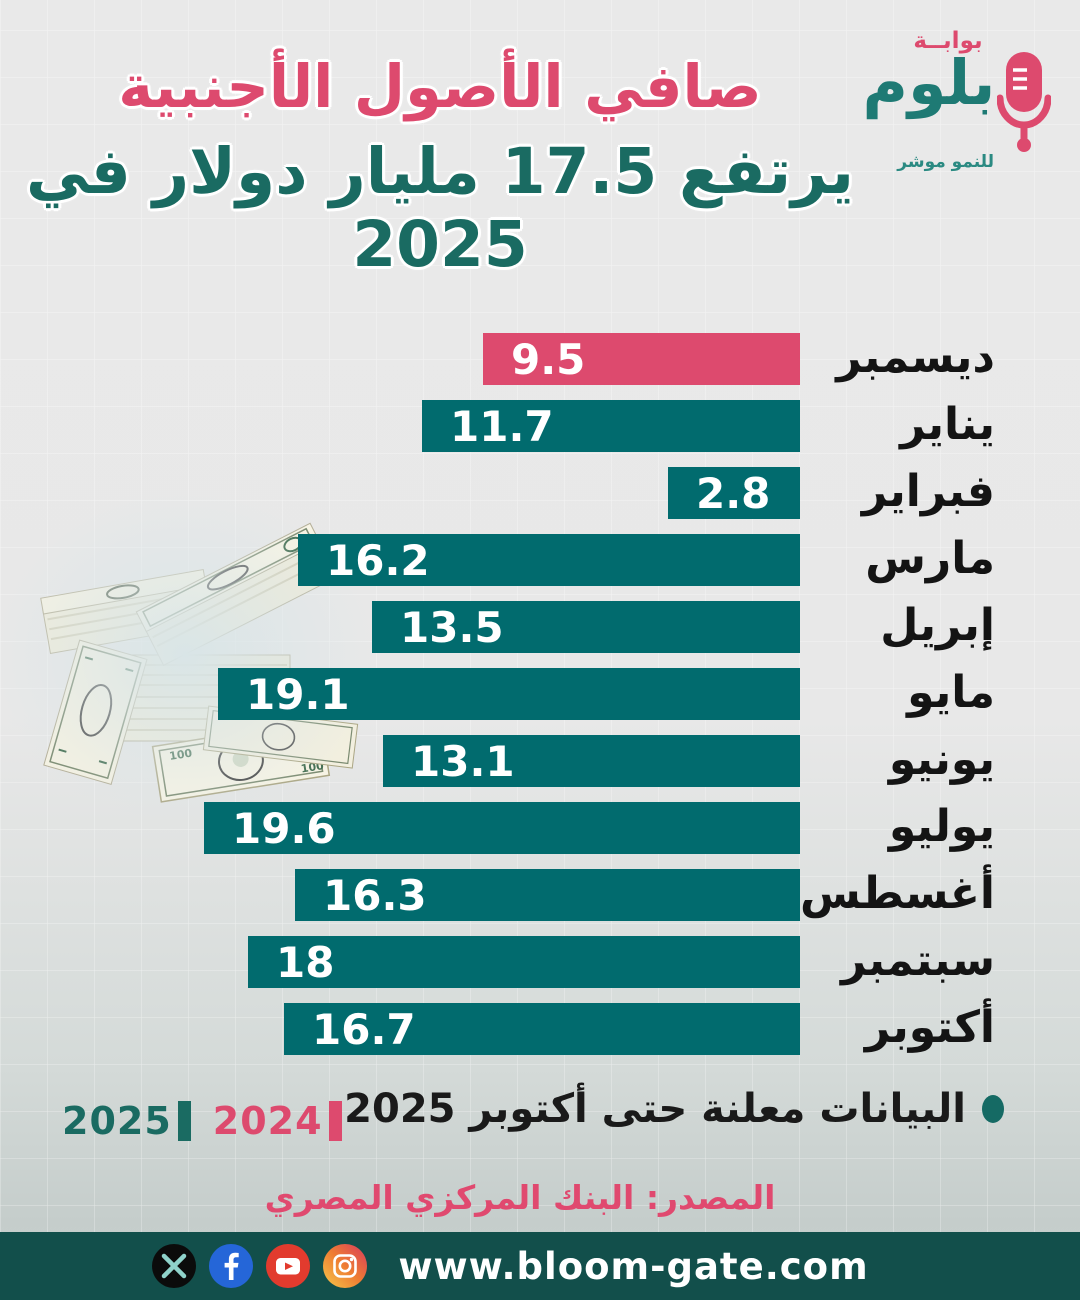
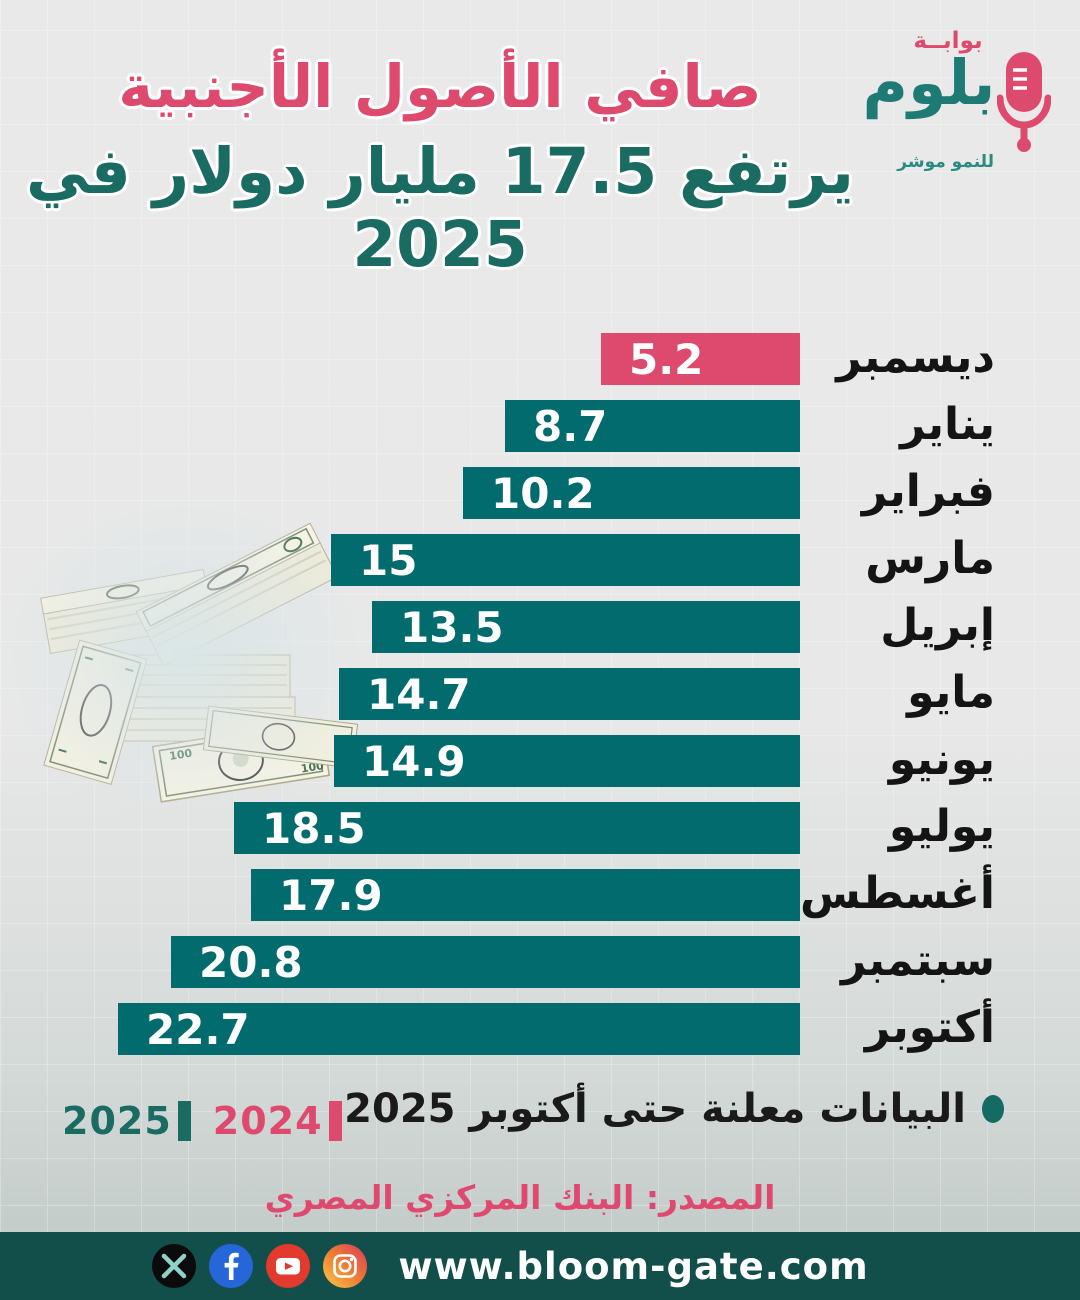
ديسمبر: 9.5 -> 5.2
يناير: 11.7 -> 8.7
فبراير: 2.8 -> 10.2
مارس: 16.2 -> 15
مايو: 19.1 -> 14.7
يونيو: 13.1 -> 14.9
يوليو: 19.6 -> 18.5
أغسطس: 16.3 -> 17.9
سبتمبر: 18 -> 20.8
أكتوبر: 16.7 -> 22.7
